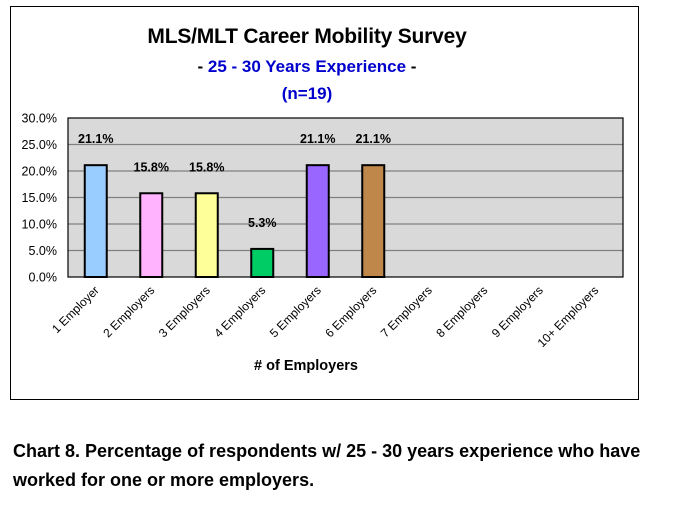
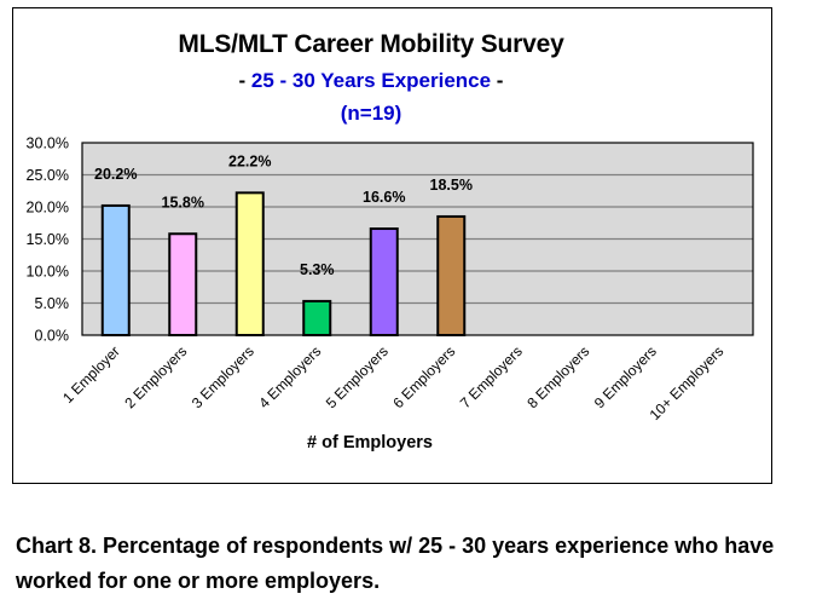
1 Employer: 21.1% -> 20.2%
3 Employers: 15.8% -> 22.2%
5 Employers: 21.1% -> 16.6%
6 Employers: 21.1% -> 18.5%
